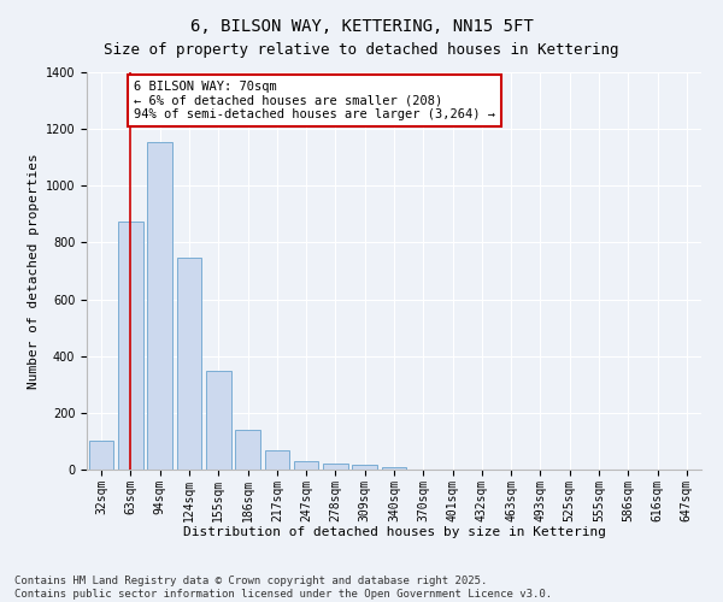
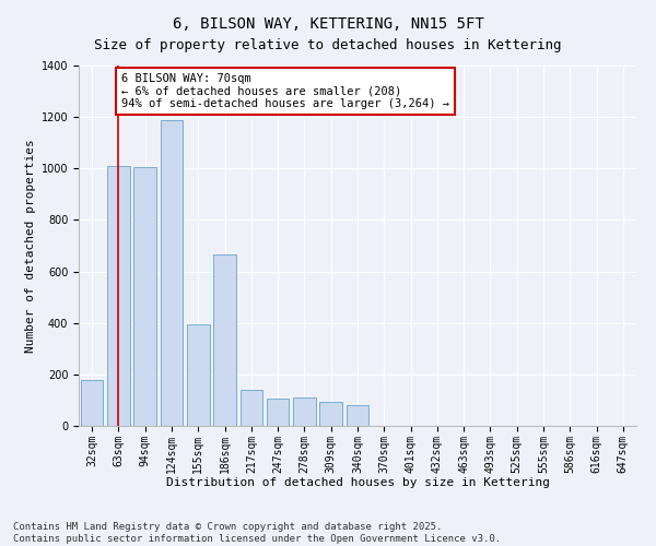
32sqm: 100 -> 180
63sqm: 875 -> 1010
94sqm: 1155 -> 1005
124sqm: 748 -> 1190
155sqm: 350 -> 395
186sqm: 140 -> 665
217sqm: 68 -> 140
247sqm: 30 -> 105
278sqm: 22 -> 110
309sqm: 15 -> 95
340sqm: 10 -> 80
